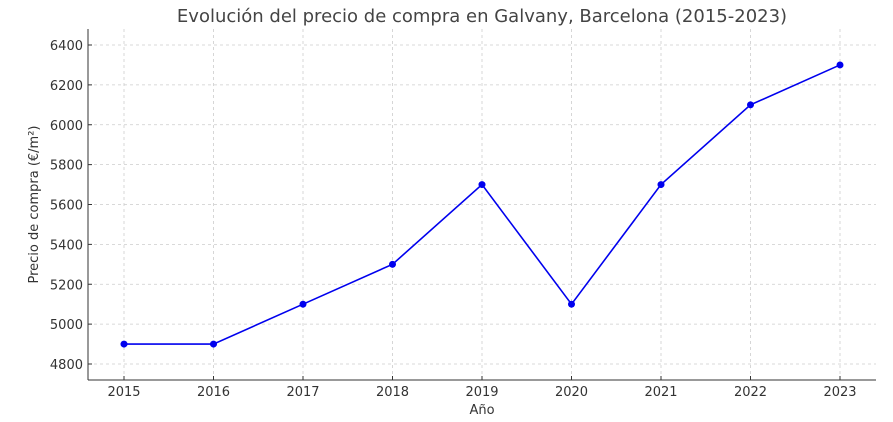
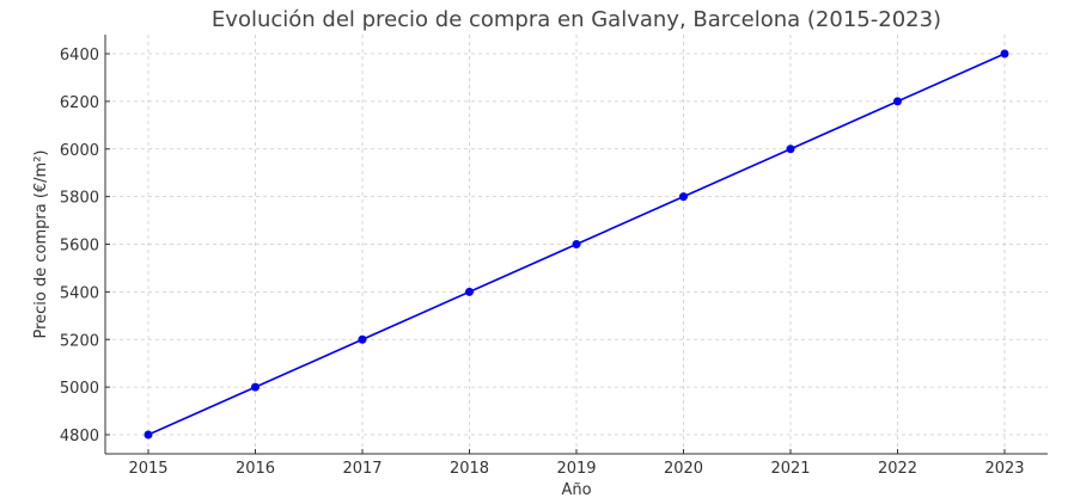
2015: 4900 -> 4800
2016: 4900 -> 5000
2017: 5100 -> 5200
2018: 5300 -> 5400
2019: 5700 -> 5600
2020: 5100 -> 5800
2021: 5700 -> 6000
2022: 6100 -> 6200
2023: 6300 -> 6400
